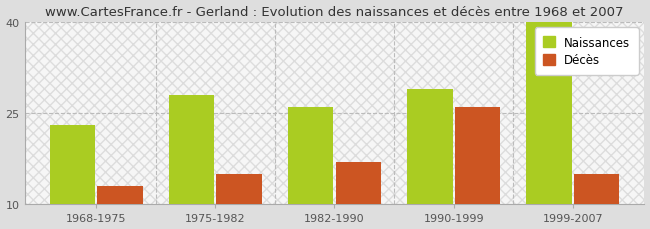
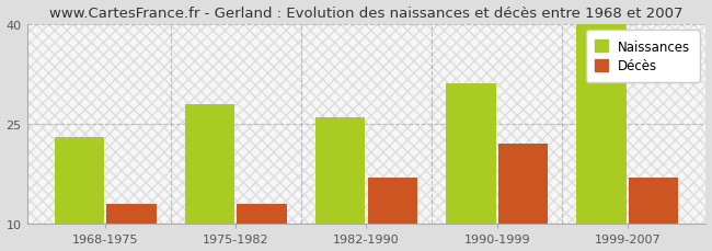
Décès/1975-1982: 15 -> 13
Naissances/1990-1999: 29 -> 31
Décès/1990-1999: 26 -> 22
Décès/1999-2007: 15 -> 17
